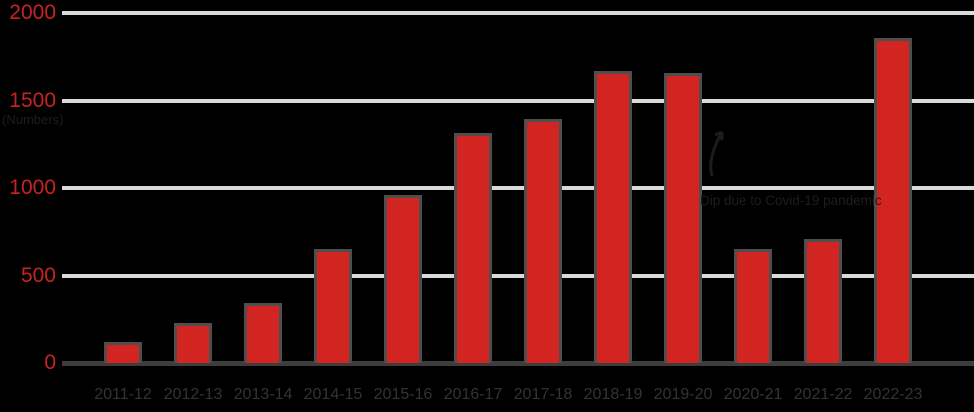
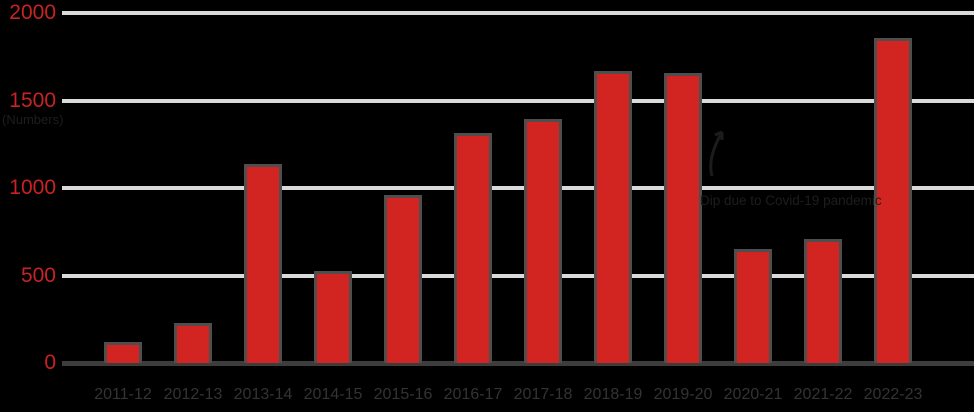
2013-14: 320 -> 1120
2014-15: 640 -> 510
